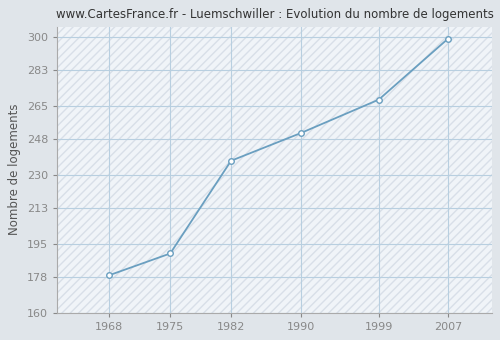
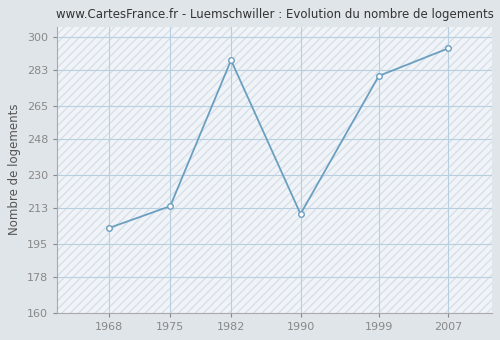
1968: 179 -> 203
1975: 190 -> 214
1982: 237 -> 288
1990: 251 -> 210
1999: 268 -> 280
2007: 299 -> 294
